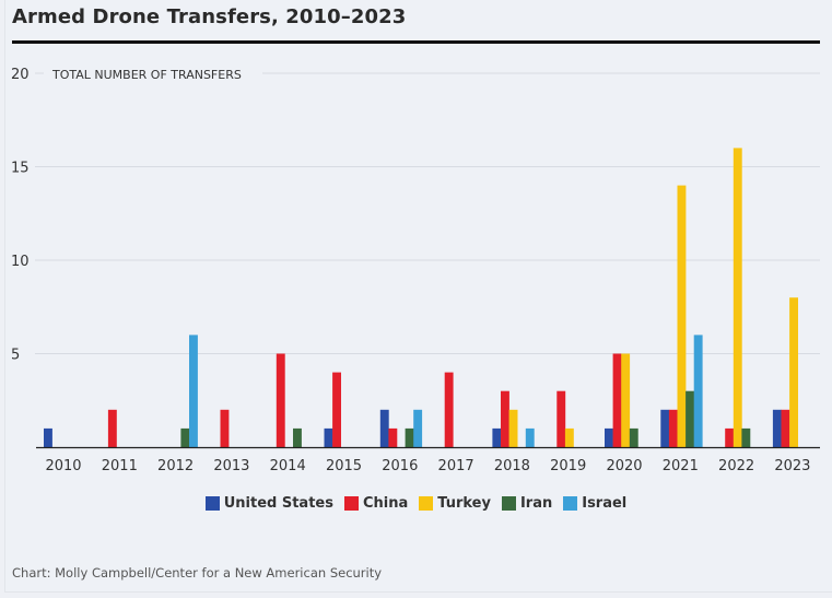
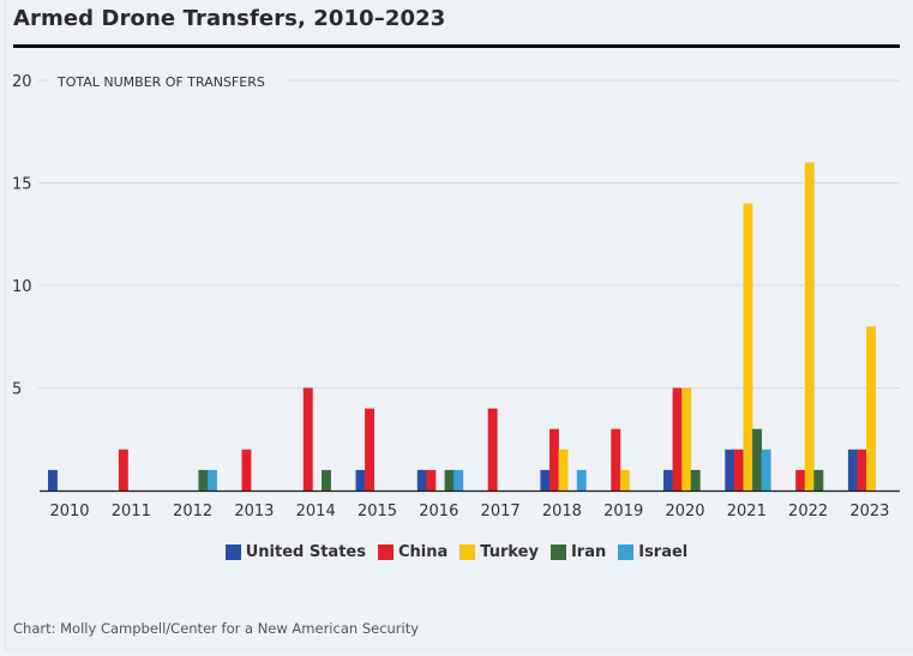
Israel/2012: 6 -> 1
United States/2016: 2 -> 1
Israel/2016: 2 -> 1
Israel/2021: 6 -> 2
